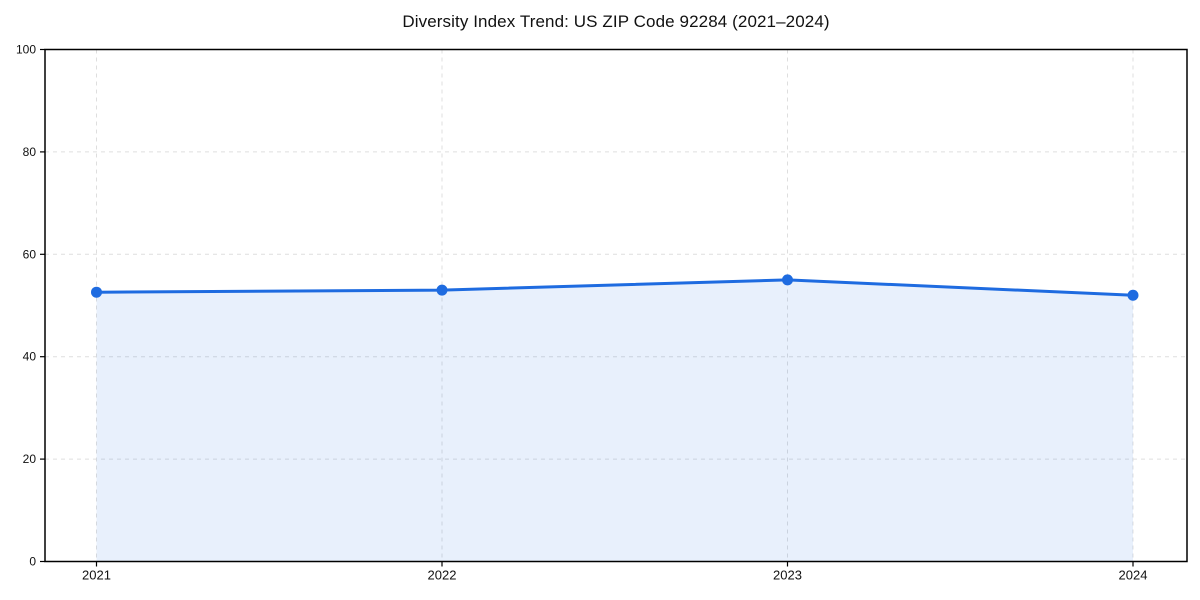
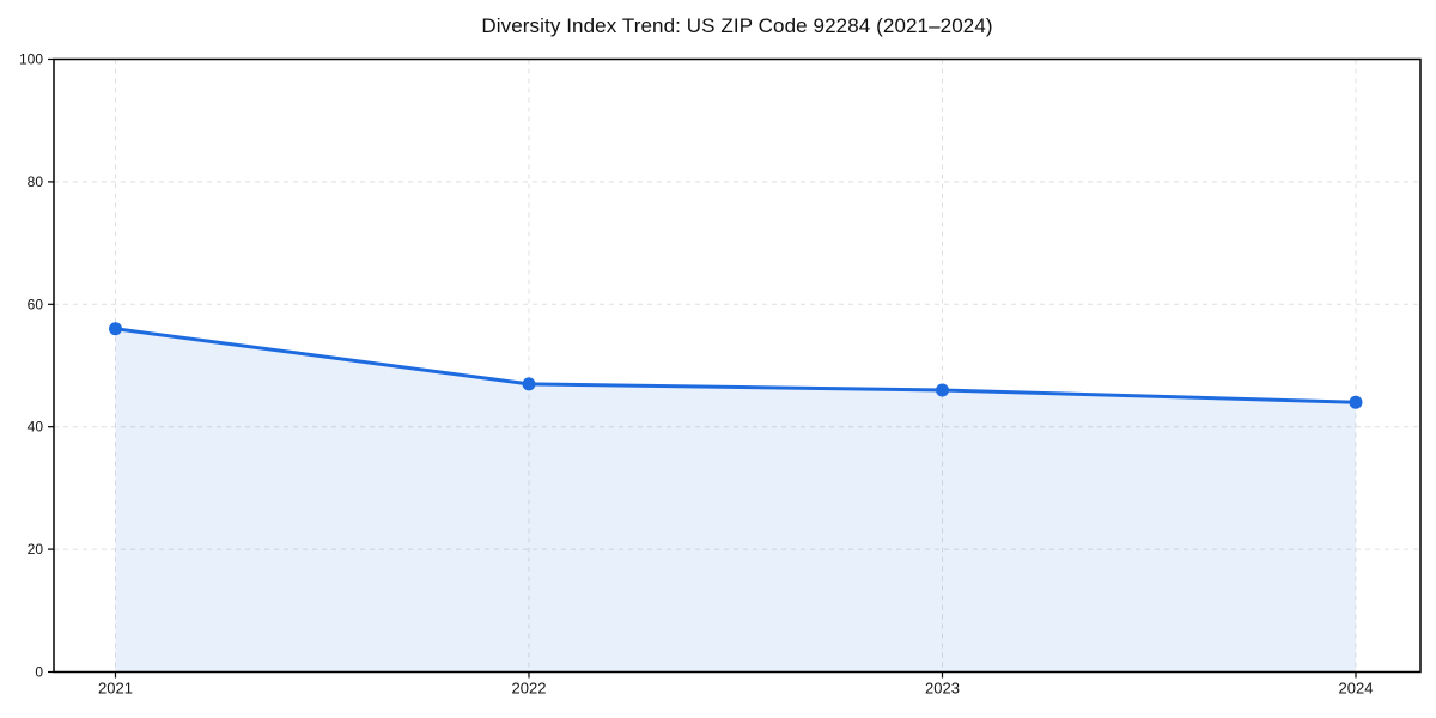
2021: 53 -> 56
2022: 53 -> 47
2023: 55 -> 46
2024: 52 -> 44
